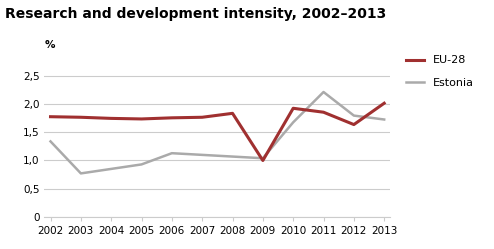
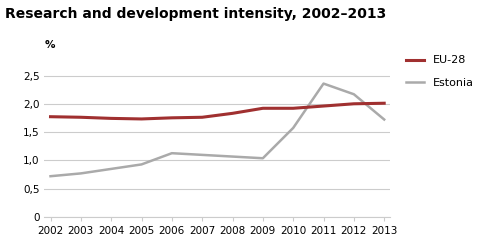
Estonia/2002: 1,34 -> 0,72
EU-28/2009: 1,00 -> 1,93
Estonia/2010: 1,68 -> 1,58
EU-28/2011: 1,86 -> 1,97
Estonia/2011: 2,22 -> 2,37
EU-28/2012: 1,64 -> 2,01
Estonia/2012: 1,80 -> 2,18
